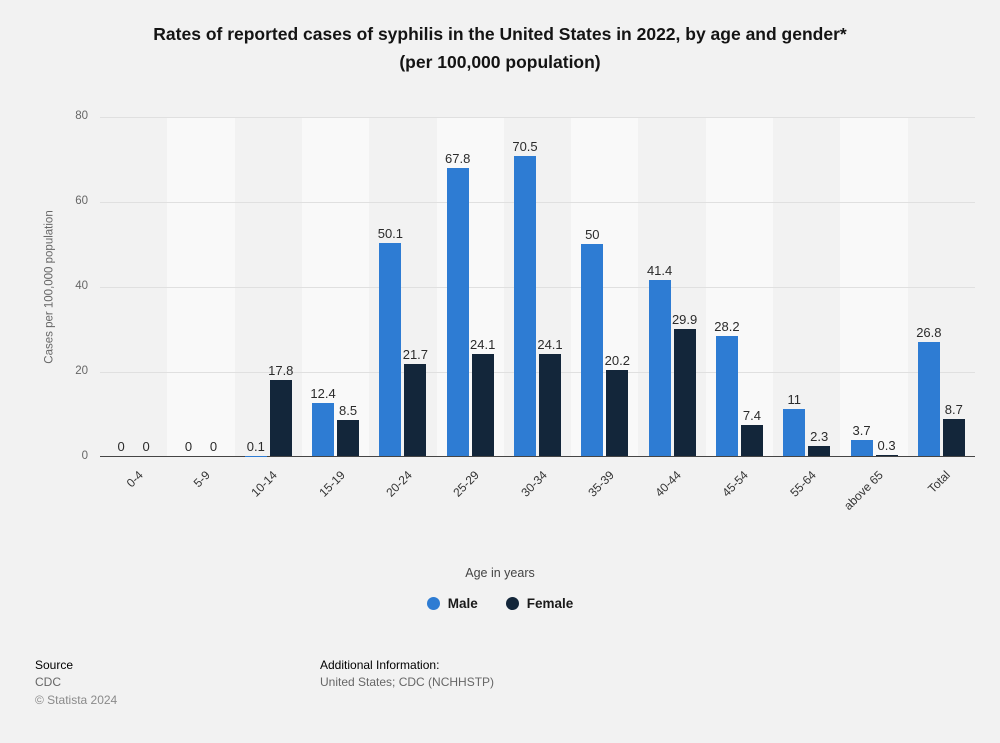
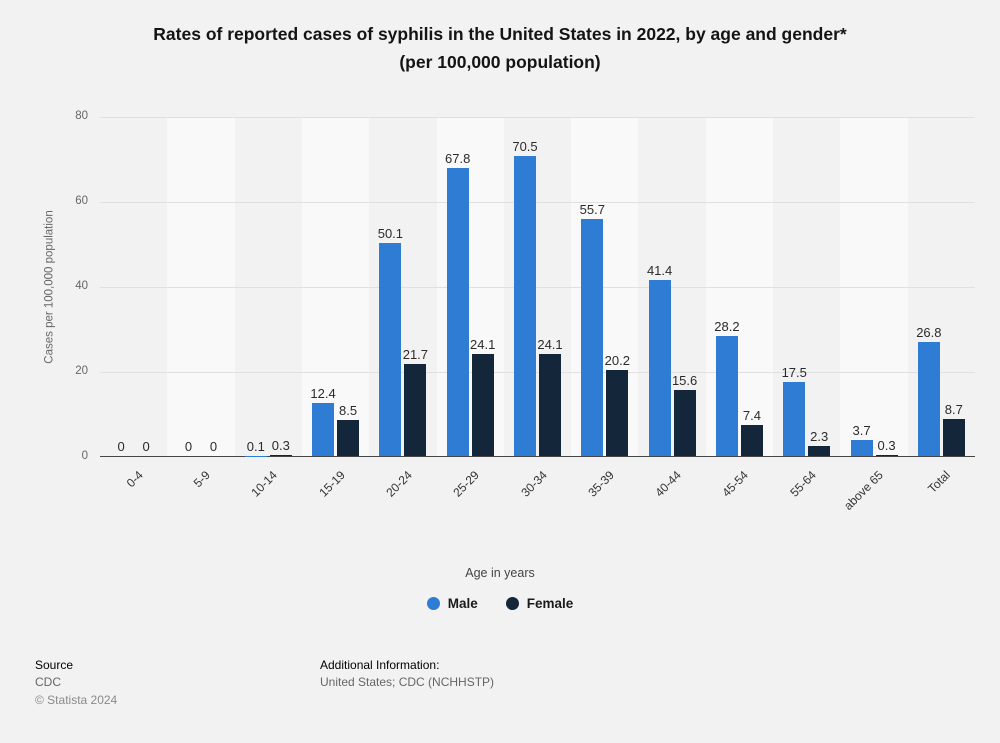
Female/10-14: 17.8 -> 0.3
Male/35-39: 50 -> 55.7
Female/40-44: 29.9 -> 15.6
Male/55-64: 11 -> 17.5
